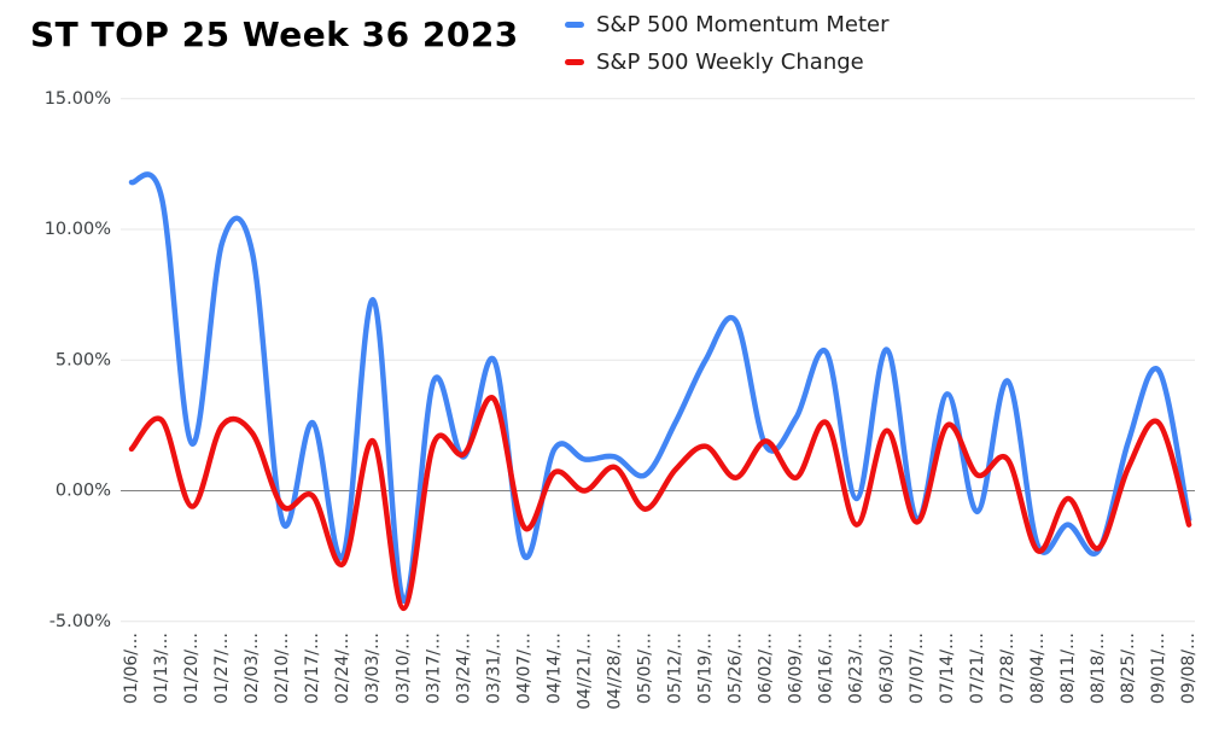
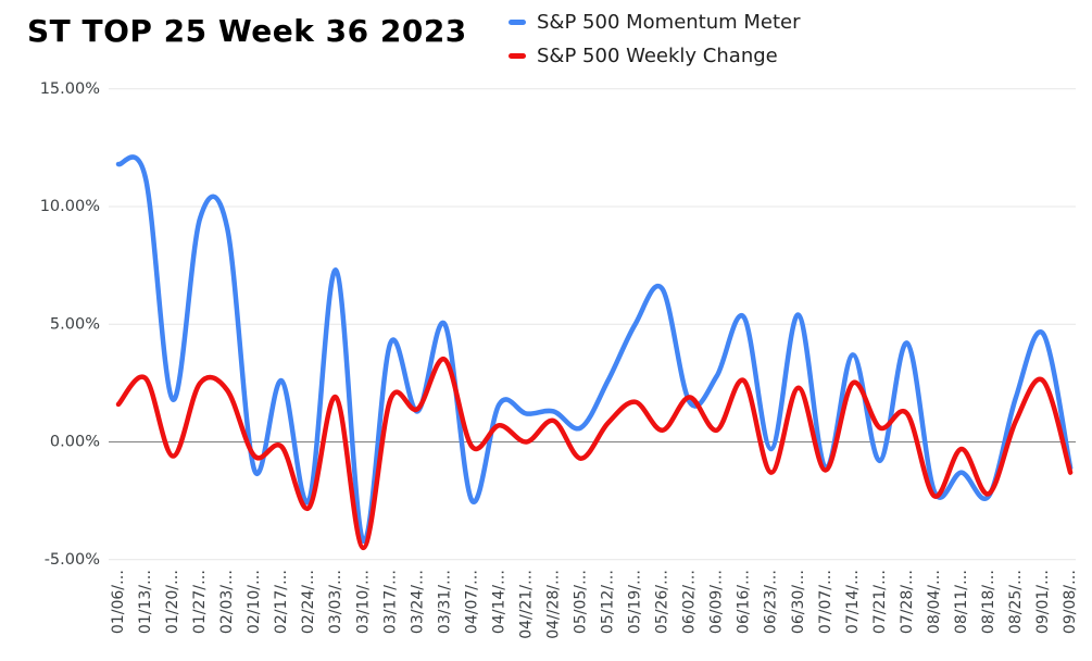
S&P 500 Weekly Change/04/07/…: -1.4% -> -0.2%
